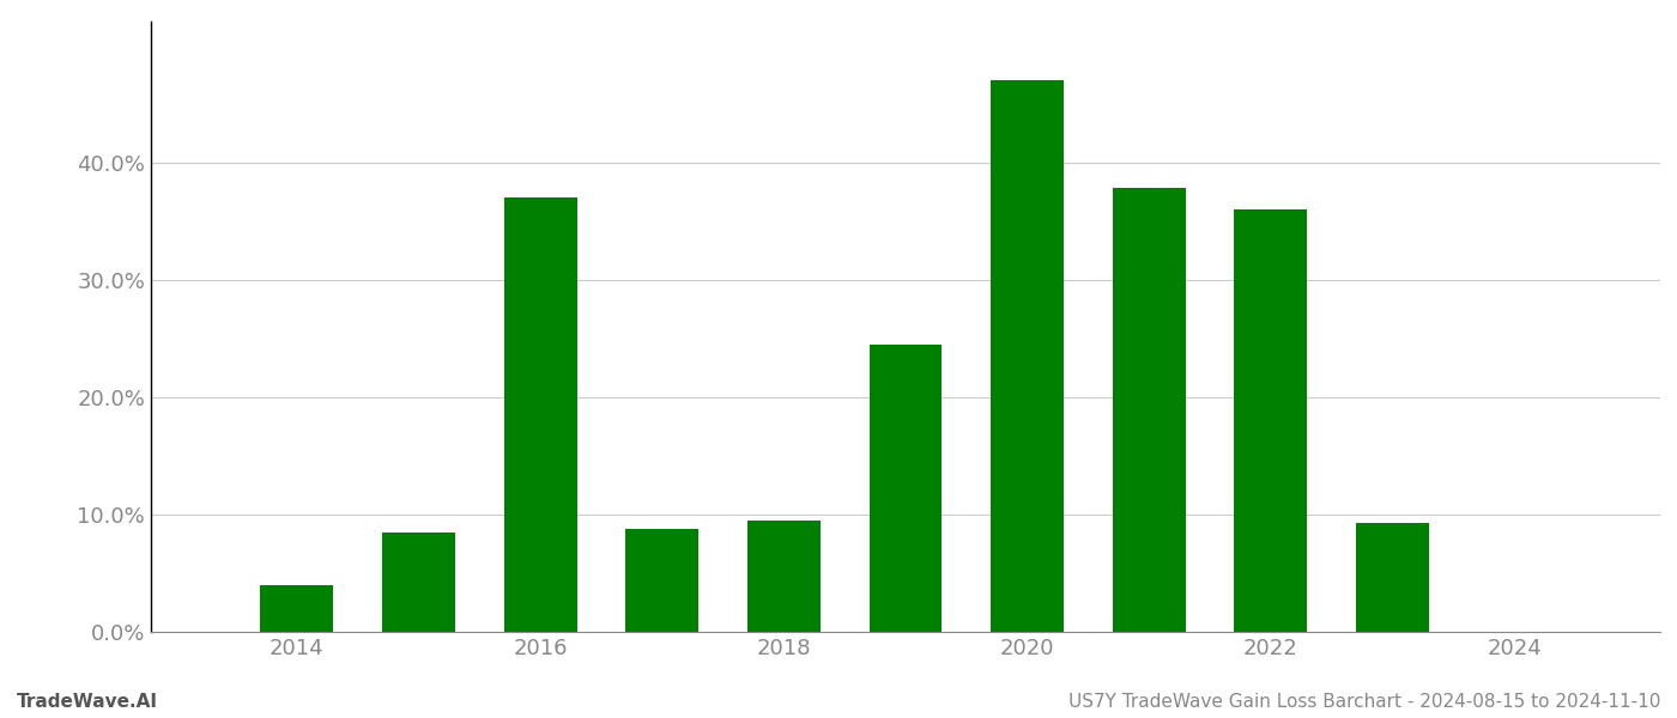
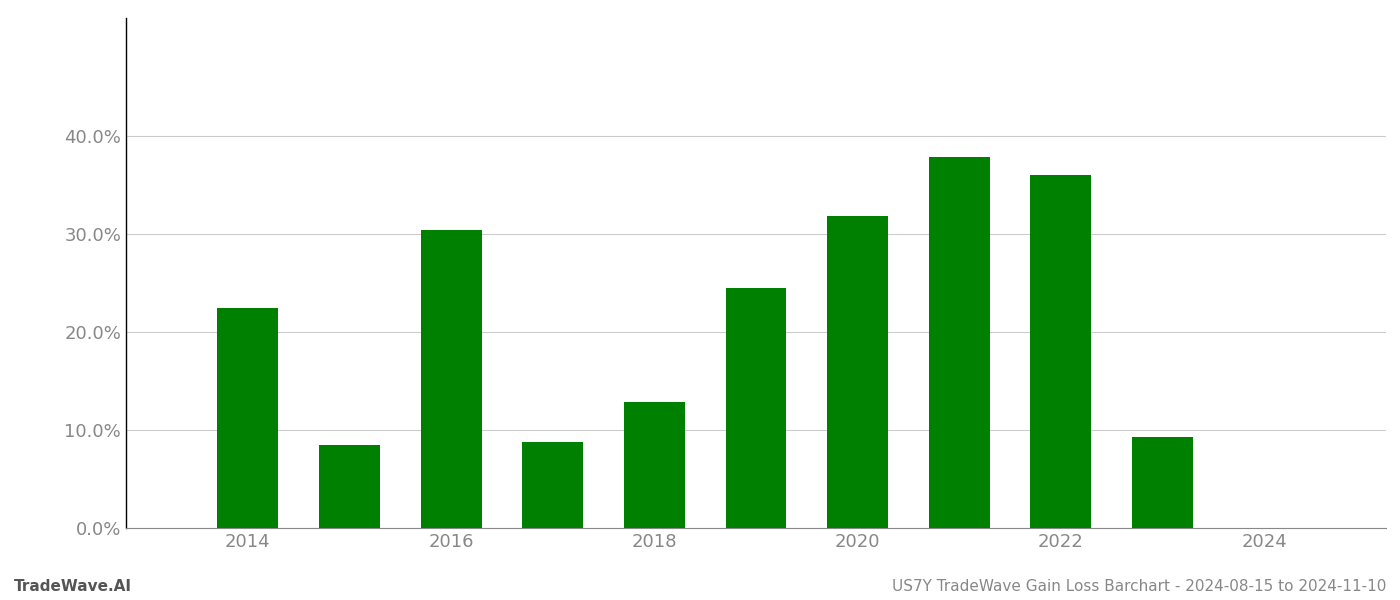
2014: 4.0% -> 22.4%
2016: 37.0% -> 30.4%
2018: 9.5% -> 12.8%
2020: 47.0% -> 31.8%
